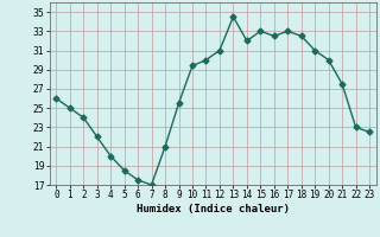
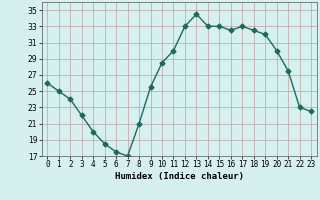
10: 29.4 -> 28.5
12: 31.0 -> 33.0
14: 32.0 -> 33.0
19: 31.0 -> 32.0
